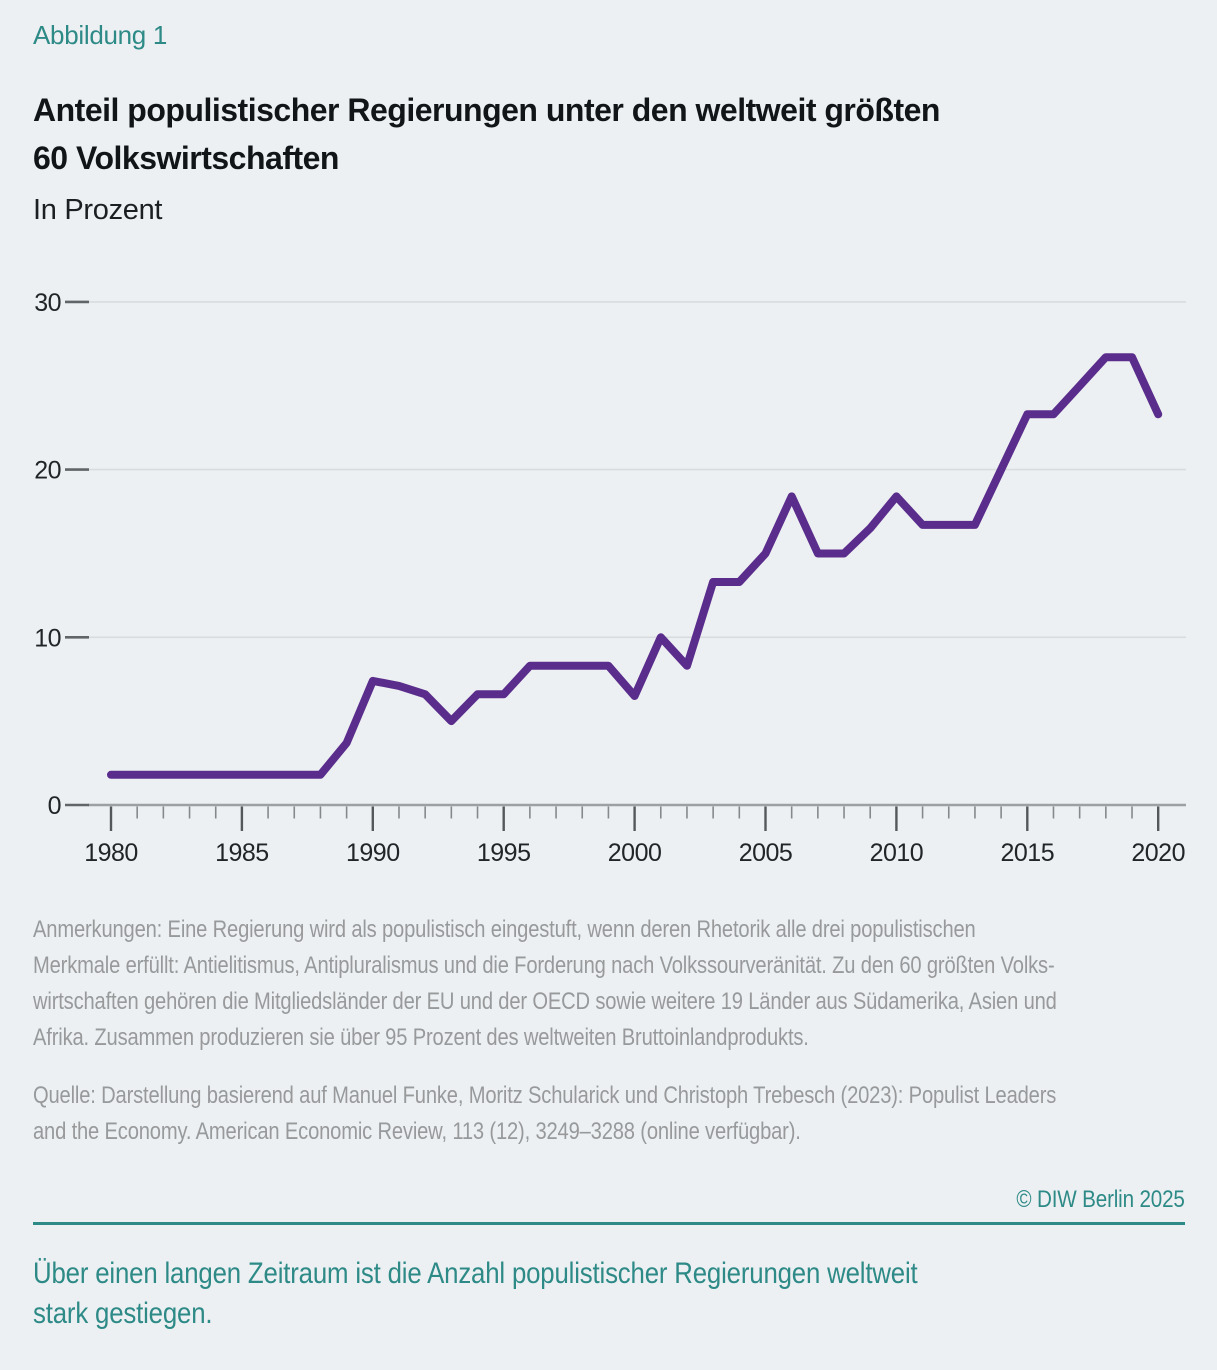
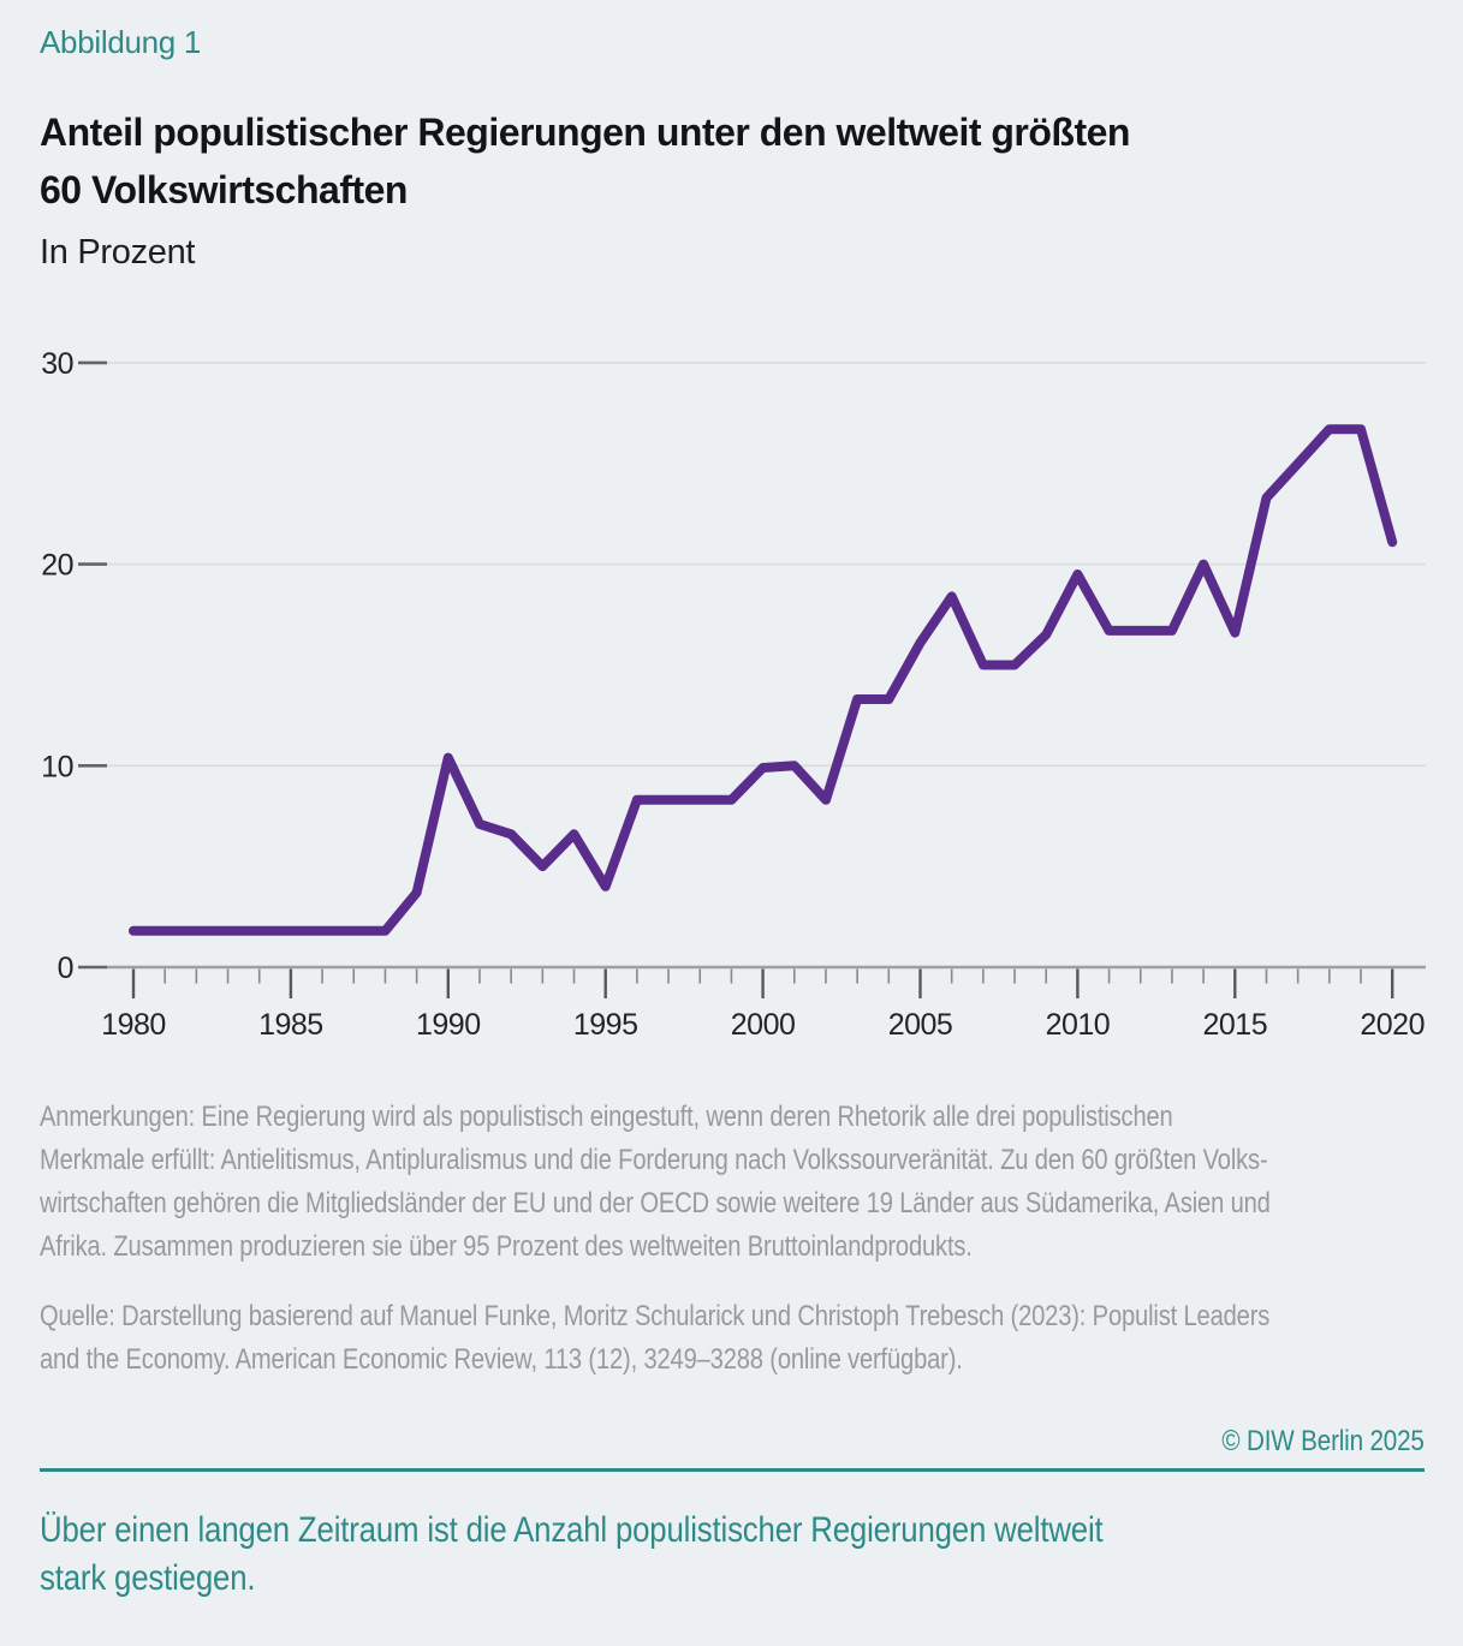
1990: 7.4 -> 10.4
1995: 6.6 -> 4.0
2000: 6.5 -> 9.9
2005: 15.0 -> 16.1
2010: 18.4 -> 19.5
2015: 23.3 -> 16.6
2020: 23.3 -> 21.1
